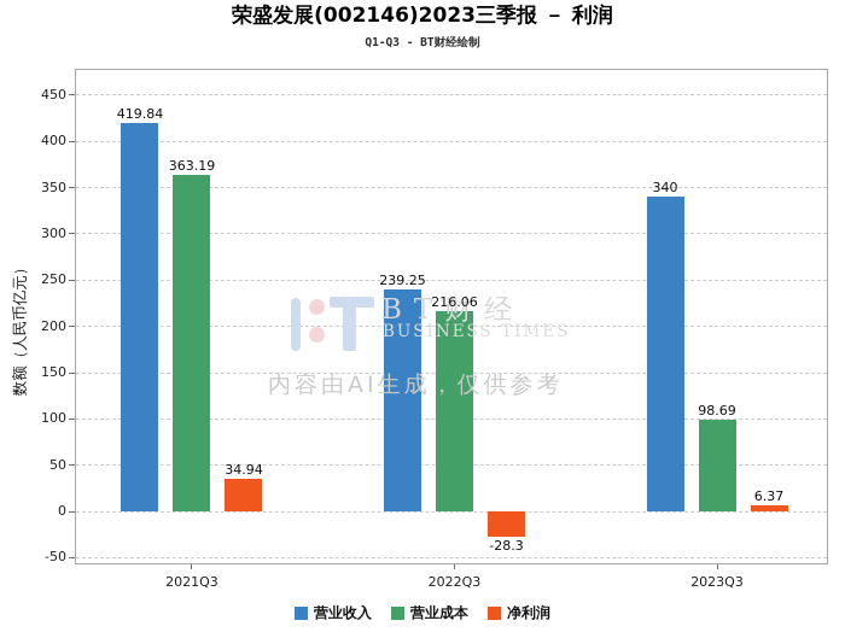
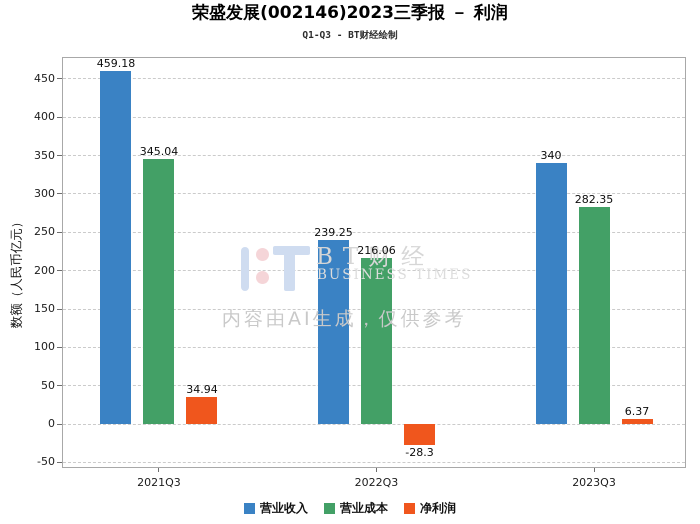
营业收入/2021Q3: 419.84 -> 459.18
营业成本/2021Q3: 363.19 -> 345.04
营业成本/2023Q3: 98.69 -> 282.35
